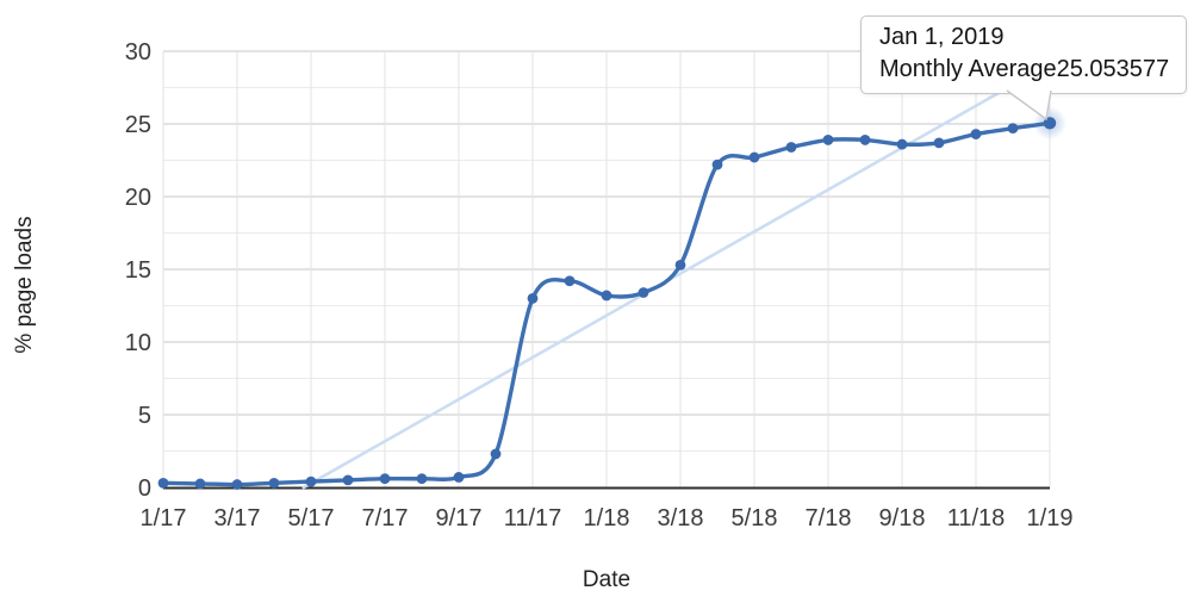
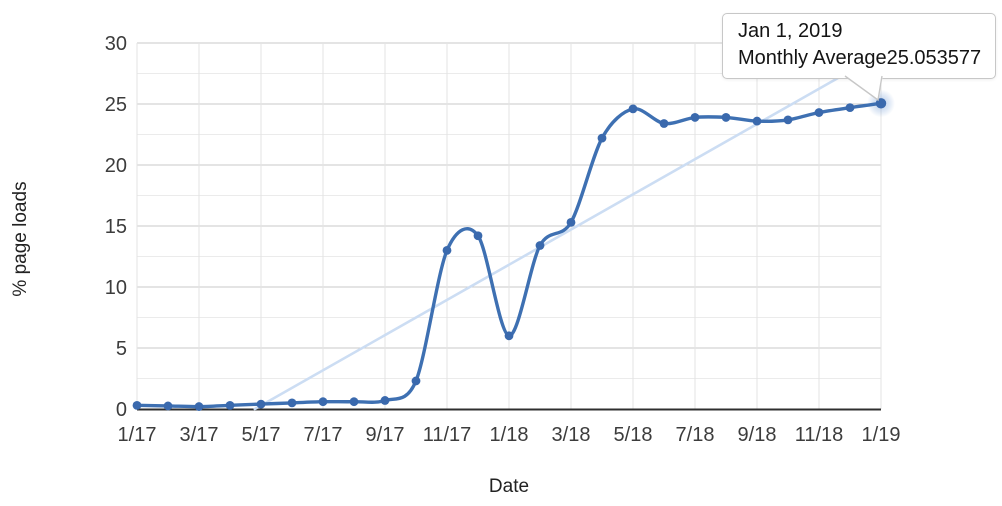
1/18: 13.2 -> 6.0
5/18: 22.7 -> 24.6
